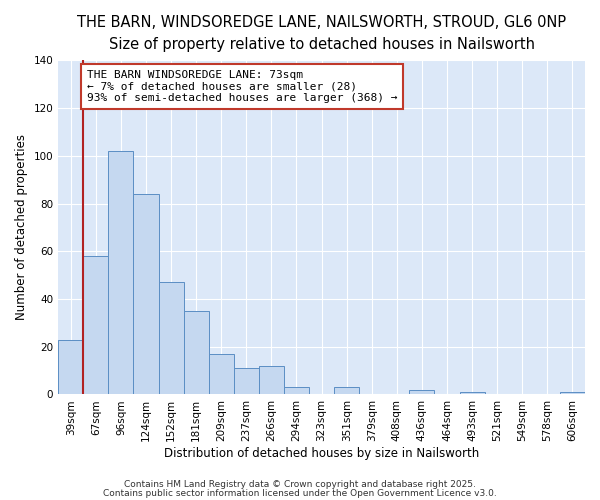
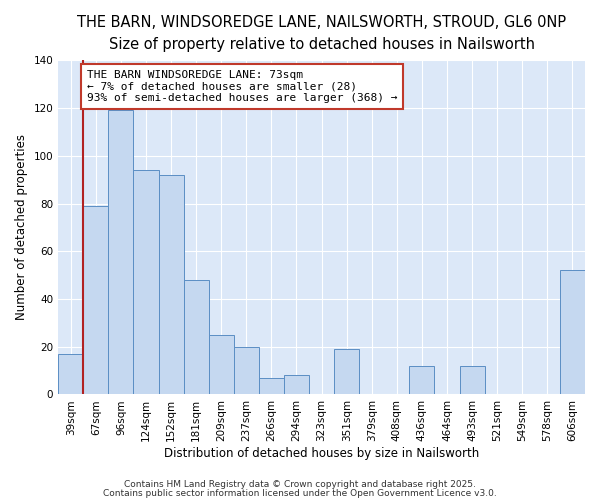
39sqm: 23 -> 17
67sqm: 58 -> 79
96sqm: 102 -> 119
124sqm: 84 -> 94
152sqm: 47 -> 92
181sqm: 35 -> 48
209sqm: 17 -> 25
237sqm: 11 -> 20
266sqm: 12 -> 7
294sqm: 3 -> 8
351sqm: 3 -> 19
436sqm: 2 -> 12
493sqm: 1 -> 12
606sqm: 1 -> 52
